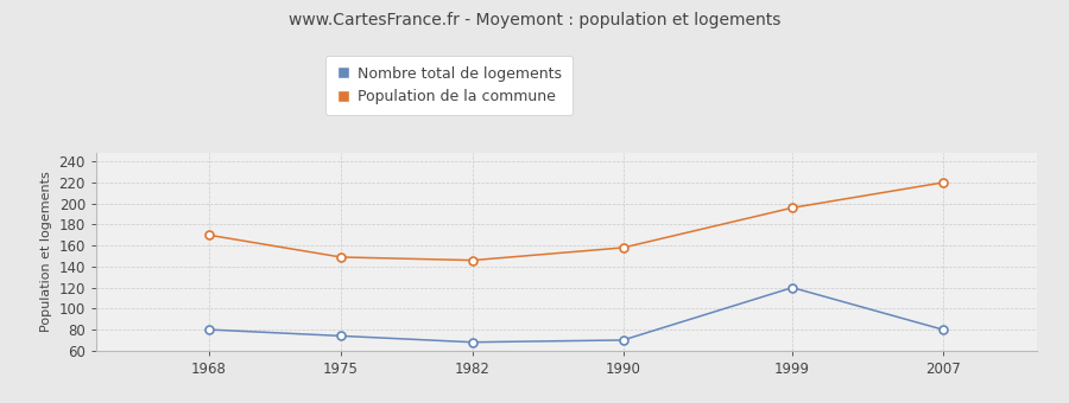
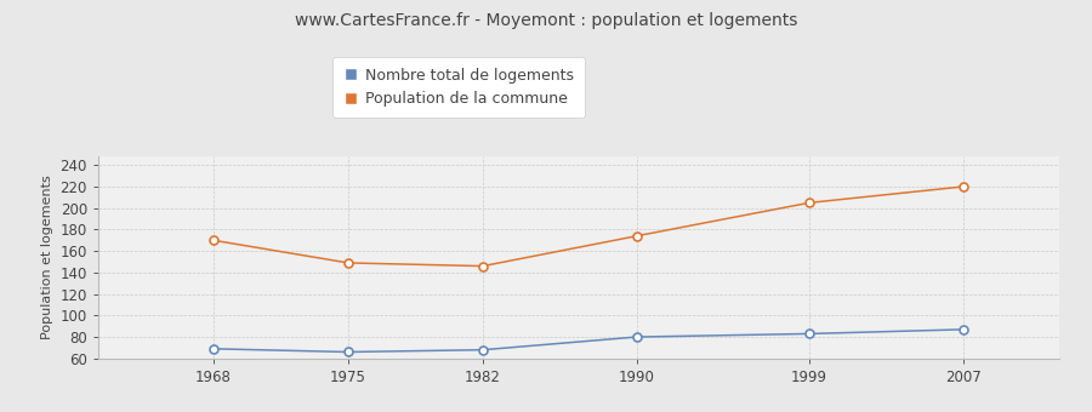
Nombre total de logements/1968: 80 -> 69
Nombre total de logements/1975: 74 -> 66
Nombre total de logements/1990: 70 -> 80
Population de la commune/1990: 158 -> 174
Nombre total de logements/1999: 120 -> 83
Population de la commune/1999: 196 -> 205
Nombre total de logements/2007: 80 -> 87
